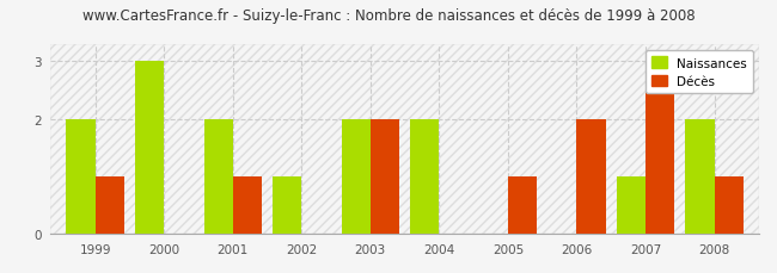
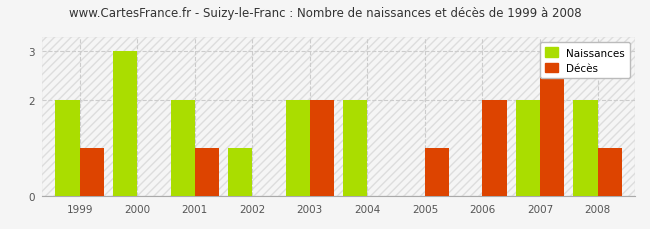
Naissances/2007: 1 -> 2
